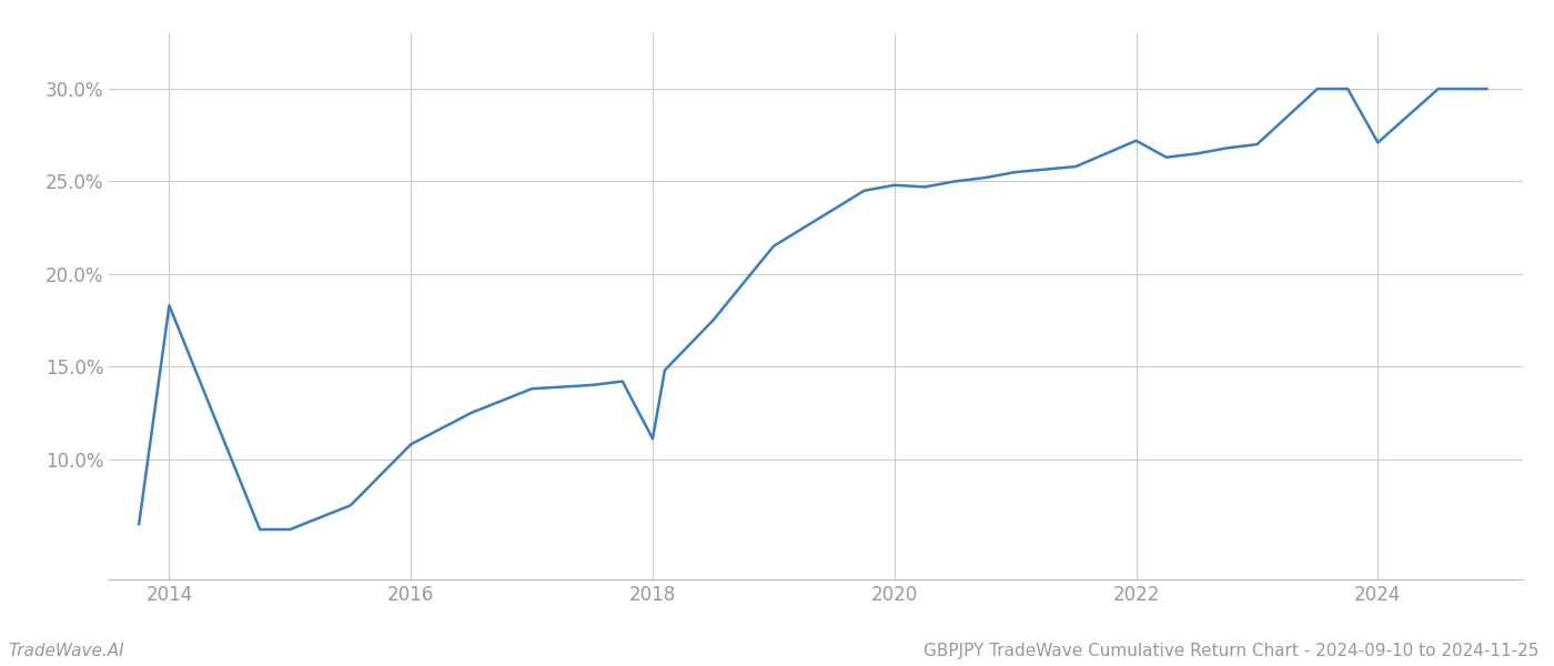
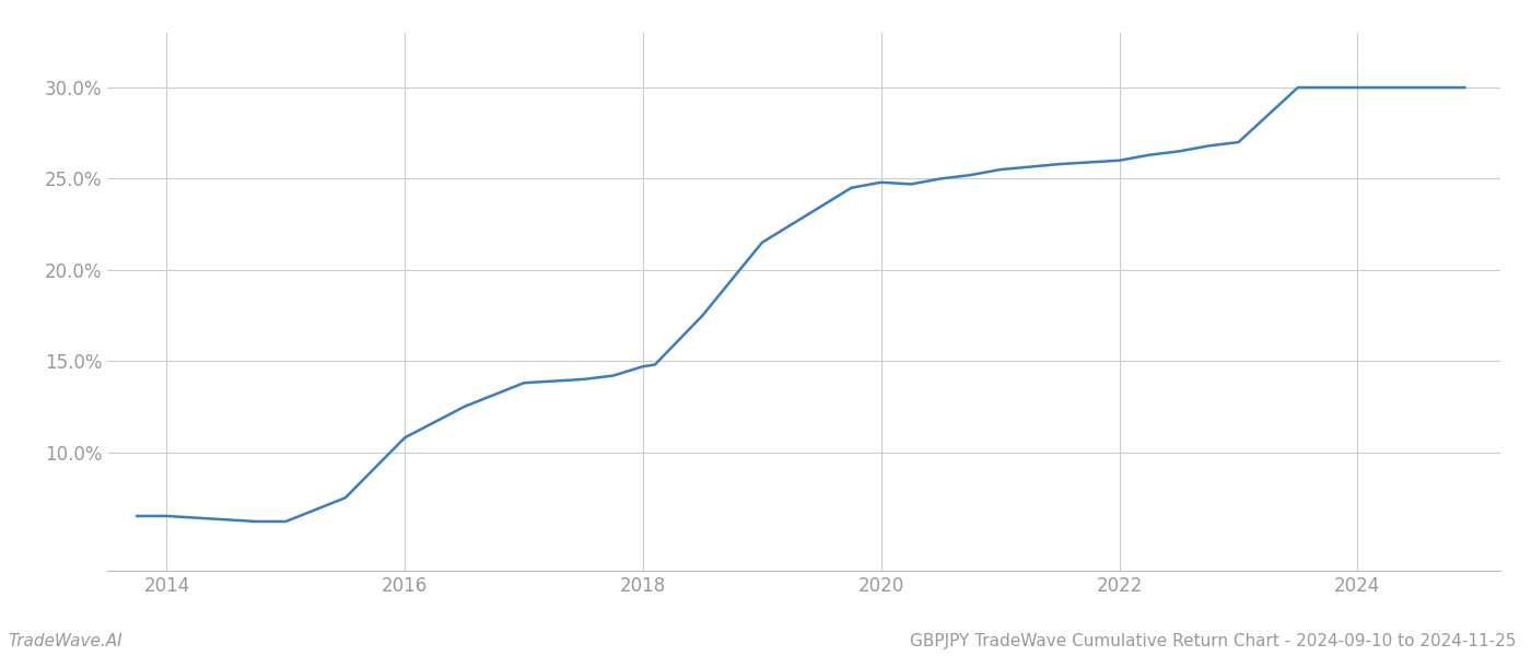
2014: 18.3% -> 6.5%
2018: 11.1% -> 14.7%
2022: 27.2% -> 26.0%
2024: 27.1% -> 30.0%
